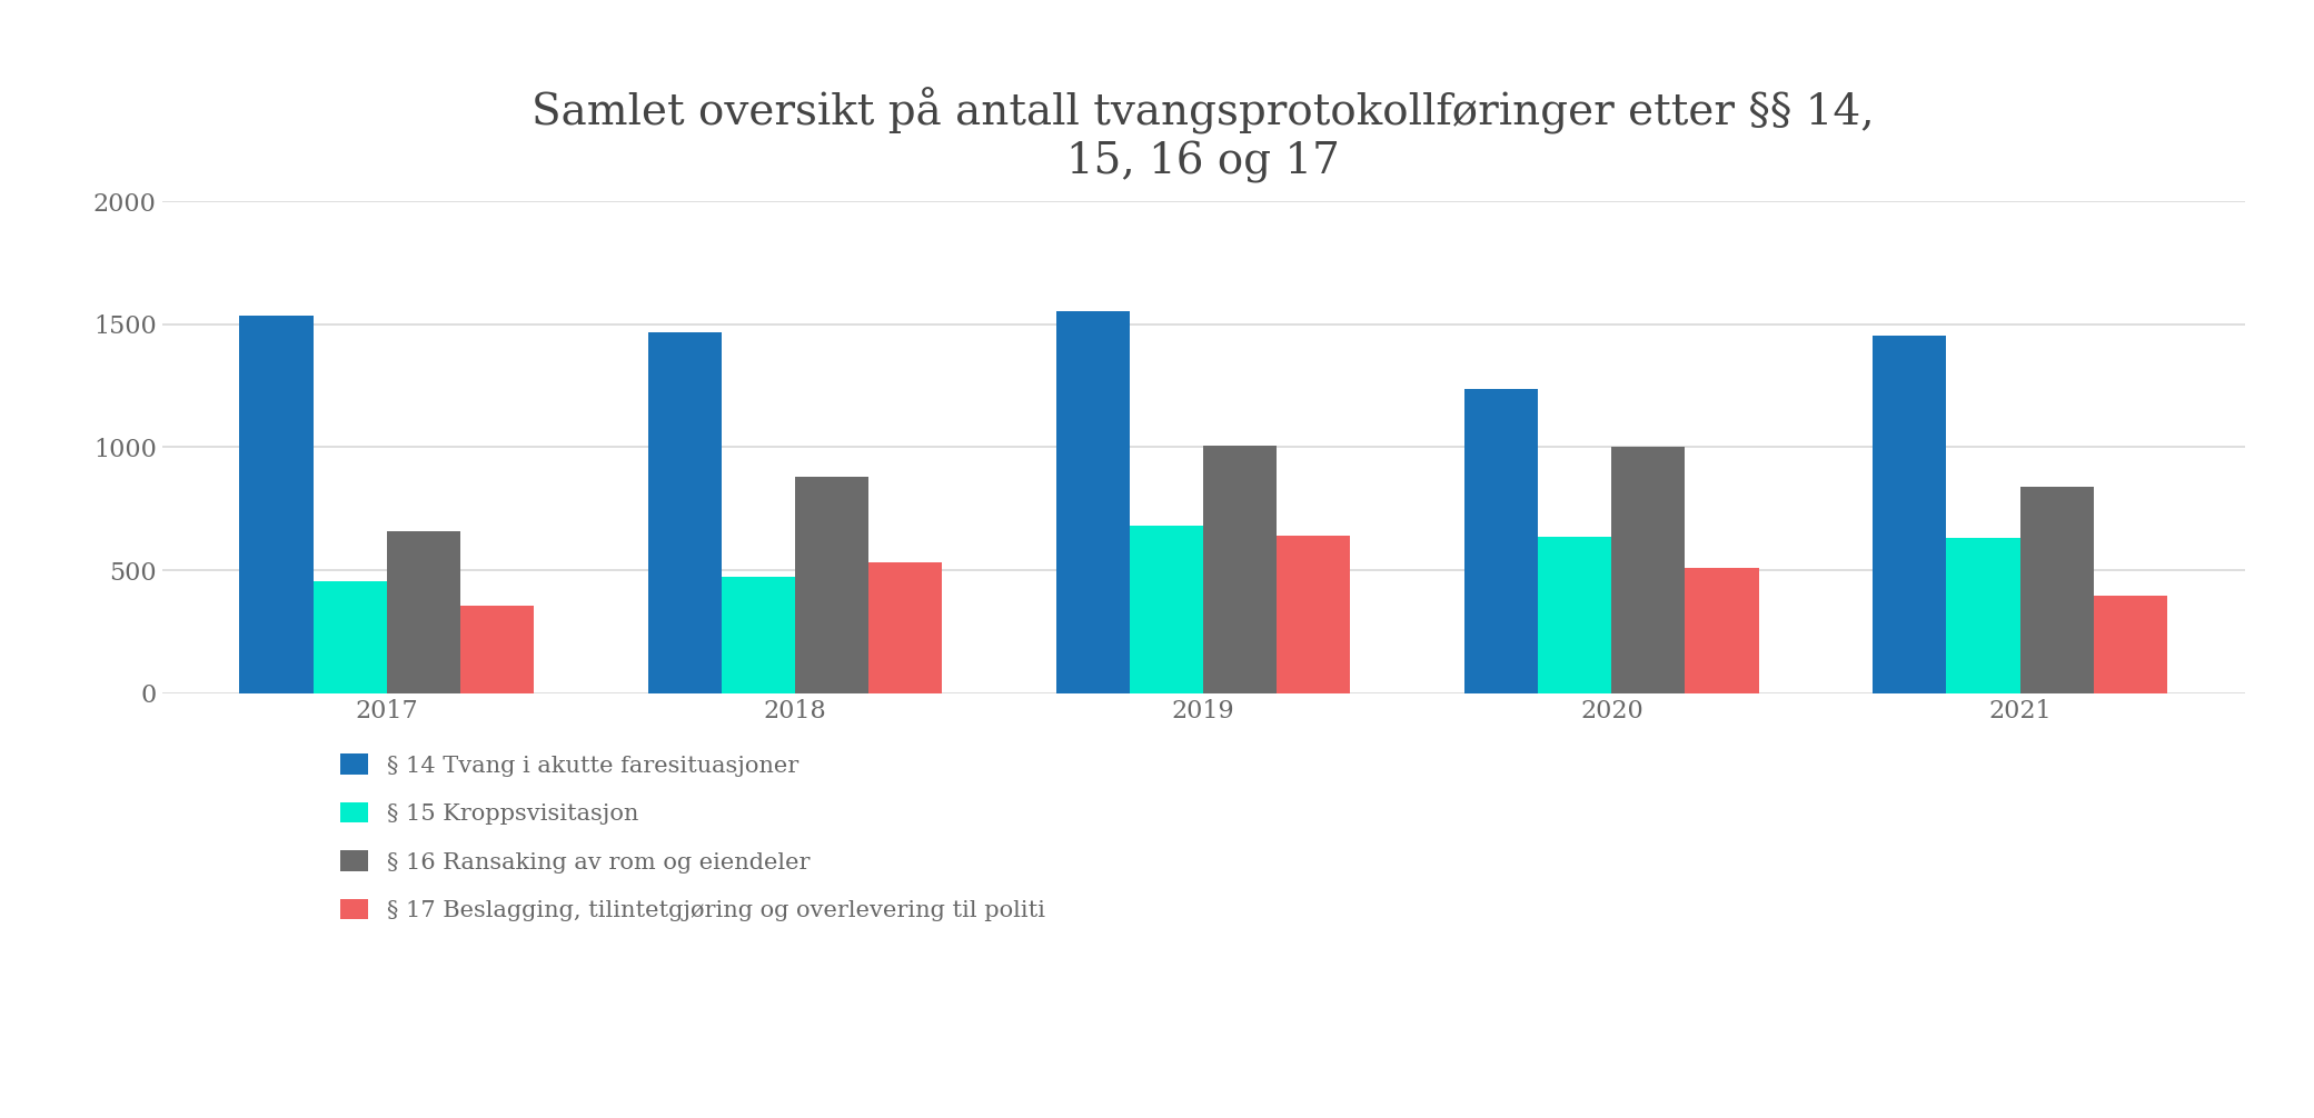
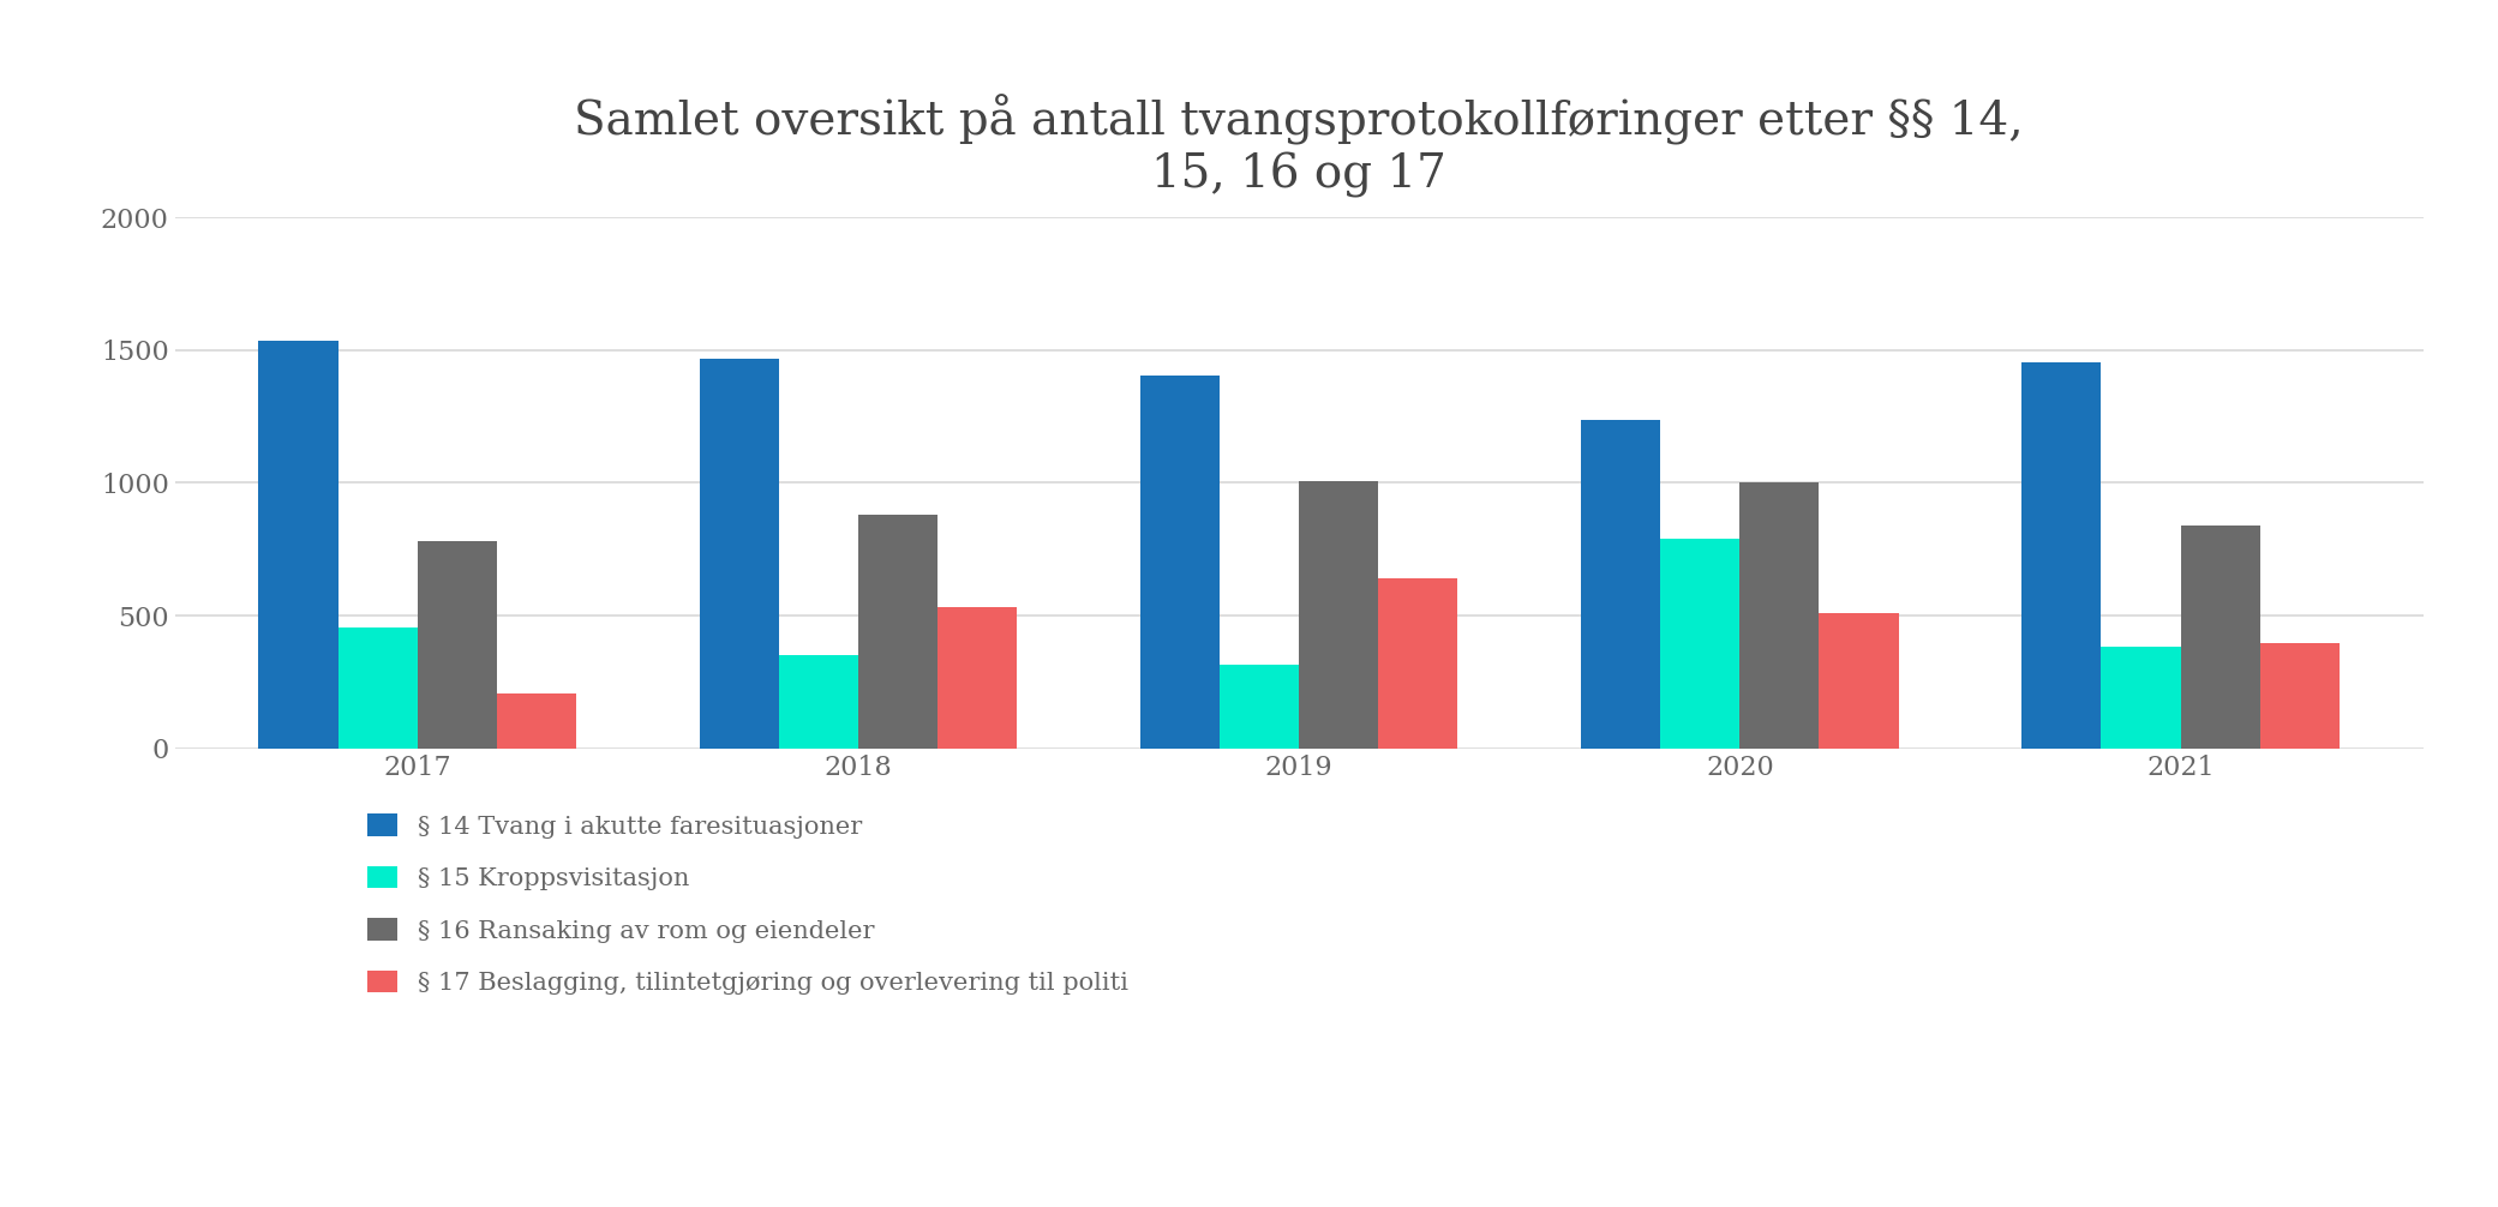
§ 16 Ransaking av rom og eiendeler/2017: 660 -> 780
§ 17 Beslagging, tilintetgjøring og overlevering til politi/2017: 355 -> 205
§ 15 Kroppsvisitasjon/2018: 475 -> 350
§ 14 Tvang i akutte faresituasjoner/2019: 1555 -> 1405
§ 15 Kroppsvisitasjon/2019: 680 -> 315
§ 15 Kroppsvisitasjon/2020: 635 -> 790
§ 15 Kroppsvisitasjon/2021: 630 -> 385
